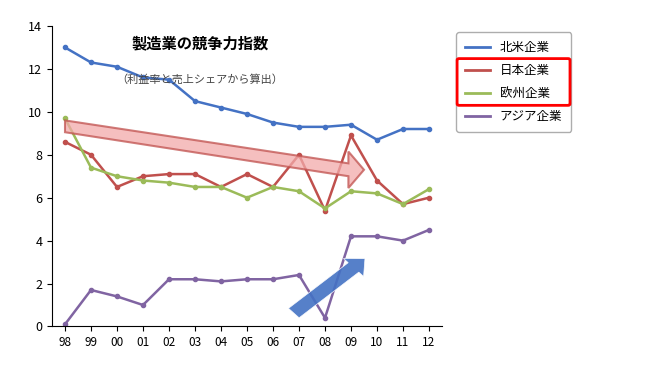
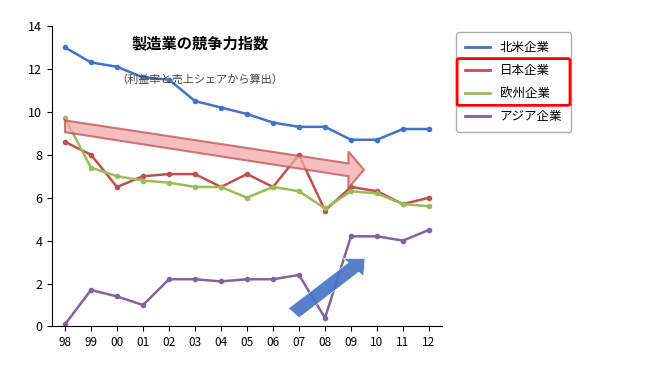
北米企業/09: 9.4 -> 8.7
日本企業/09: 8.9 -> 6.5
日本企業/10: 6.8 -> 6.3
欧州企業/12: 6.4 -> 5.6
